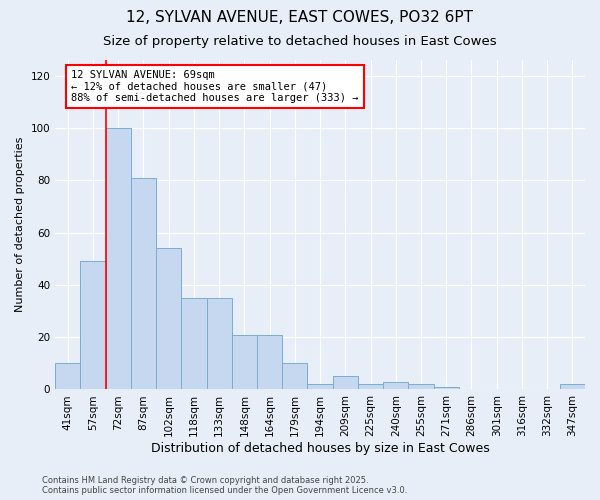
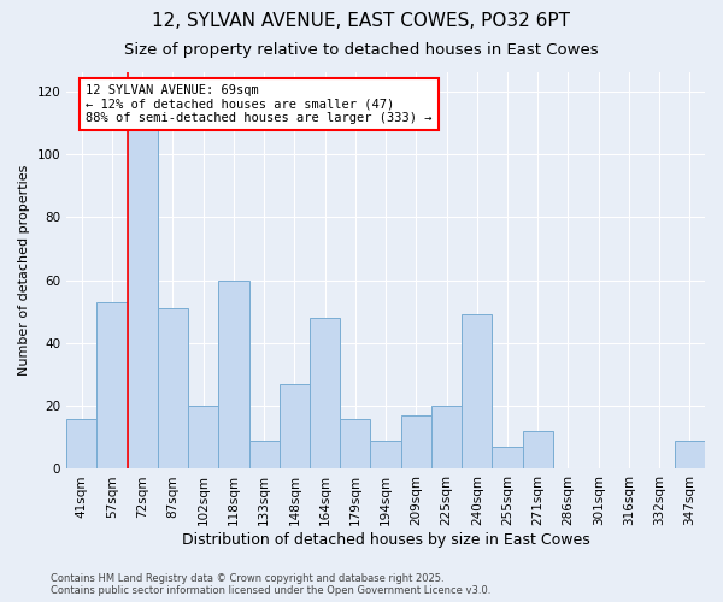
41sqm: 10 -> 16
57sqm: 49 -> 53
72sqm: 100 -> 108
87sqm: 81 -> 51
102sqm: 54 -> 20
118sqm: 35 -> 60
133sqm: 35 -> 9
148sqm: 21 -> 27
164sqm: 21 -> 48
179sqm: 10 -> 16
194sqm: 2 -> 9
209sqm: 5 -> 17
225sqm: 2 -> 20
240sqm: 3 -> 49
255sqm: 2 -> 7
271sqm: 1 -> 12
347sqm: 2 -> 9
